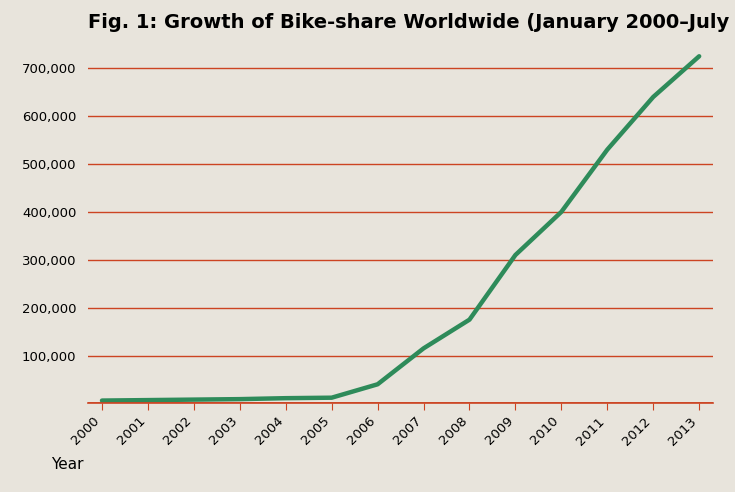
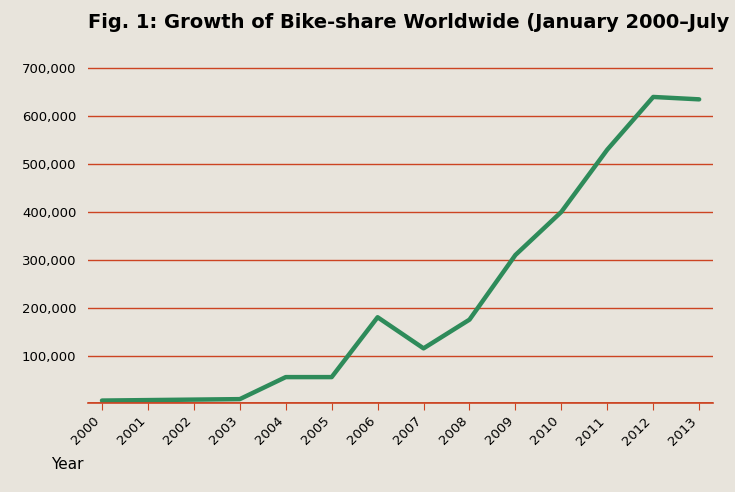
2004: 11,000 -> 55,000
2005: 12,000 -> 55,000
2006: 40,000 -> 180,000
2013: 725,000 -> 635,000
